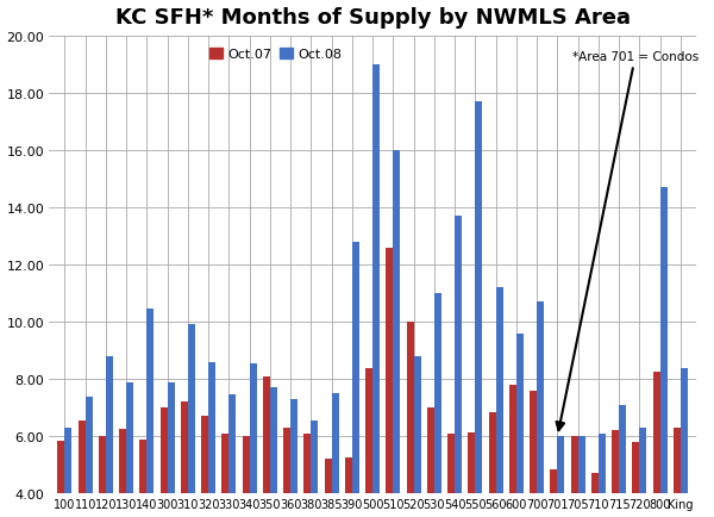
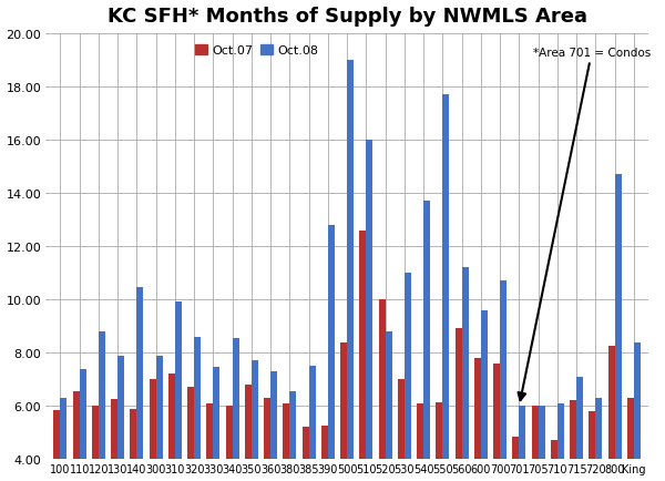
Oct.07/350: 8.10 -> 6.80
Oct.07/560: 6.85 -> 8.90
